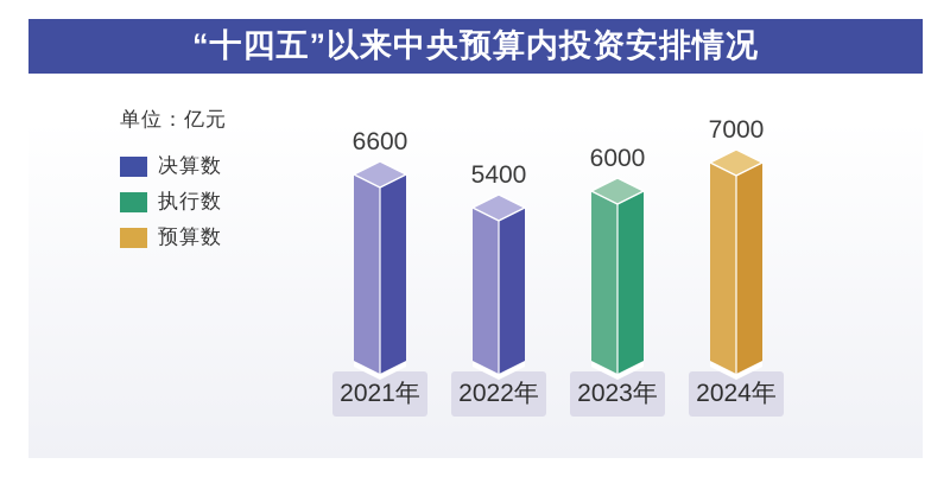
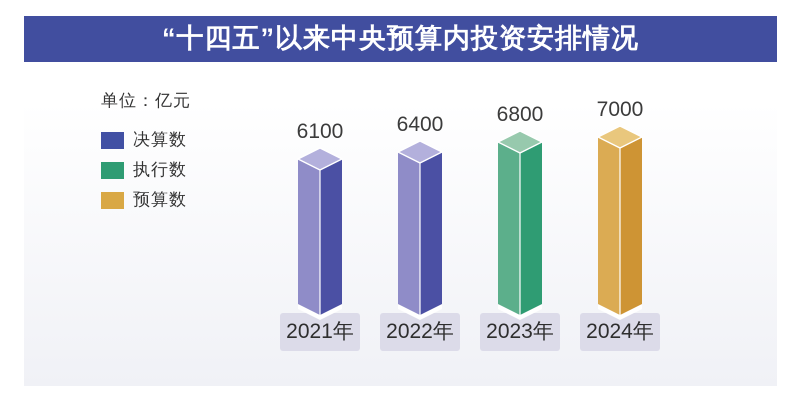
2021年: 6600 -> 6100
2022年: 5400 -> 6400
2023年: 6000 -> 6800
